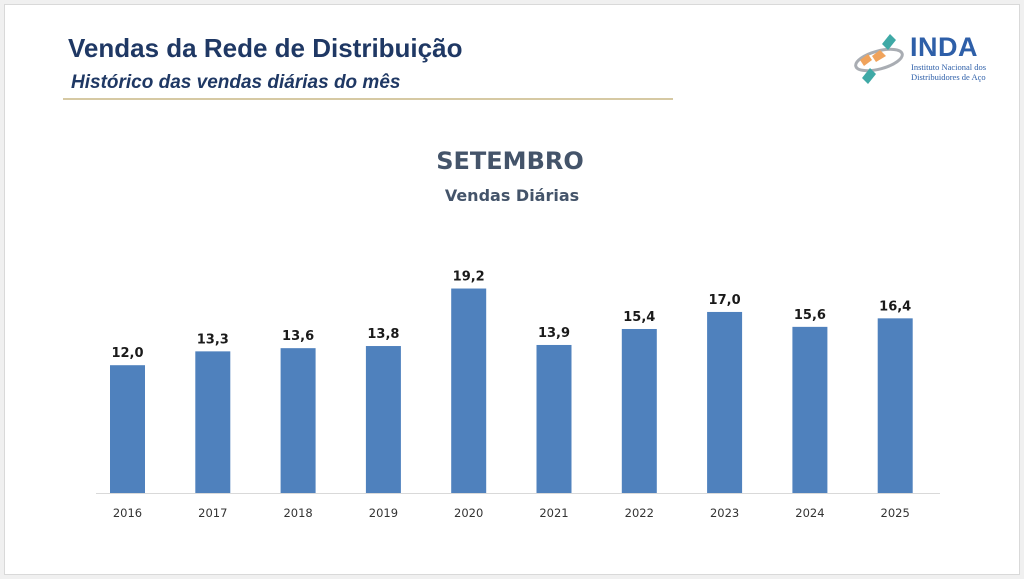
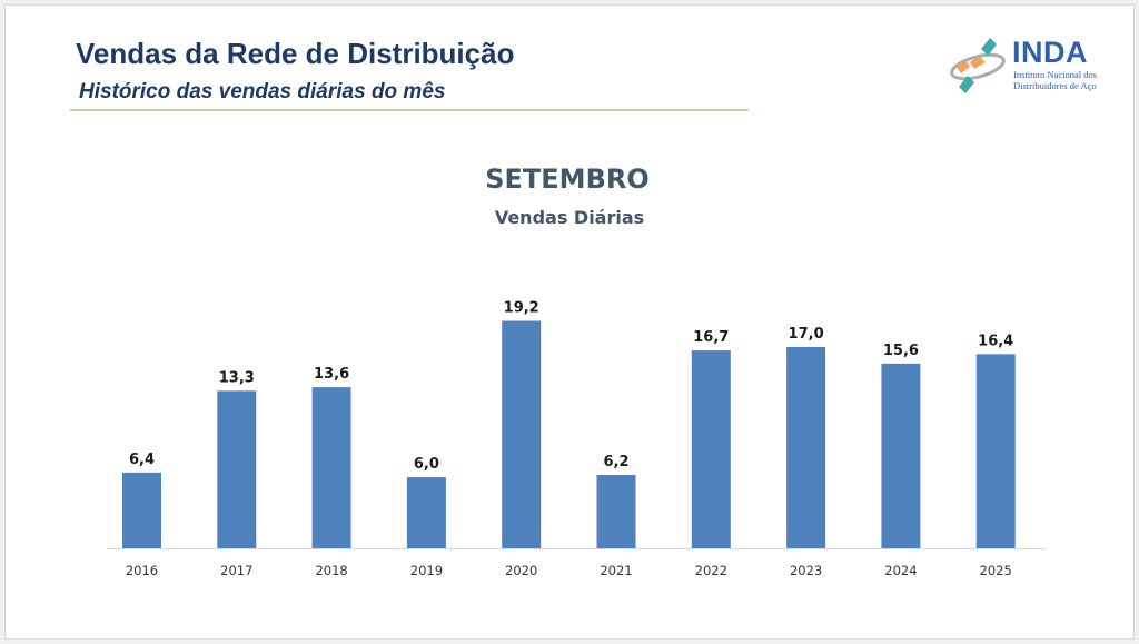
2016: 12,0 -> 6,4
2019: 13,8 -> 6,0
2021: 13,9 -> 6,2
2022: 15,4 -> 16,7
